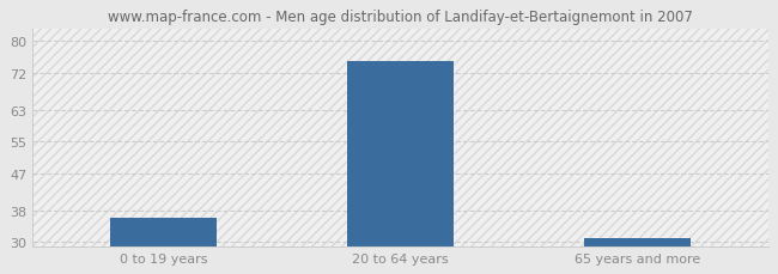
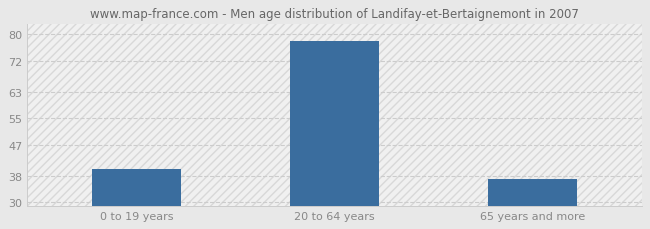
0 to 19 years: 36 -> 40
20 to 64 years: 75 -> 78
65 years and more: 31 -> 37
